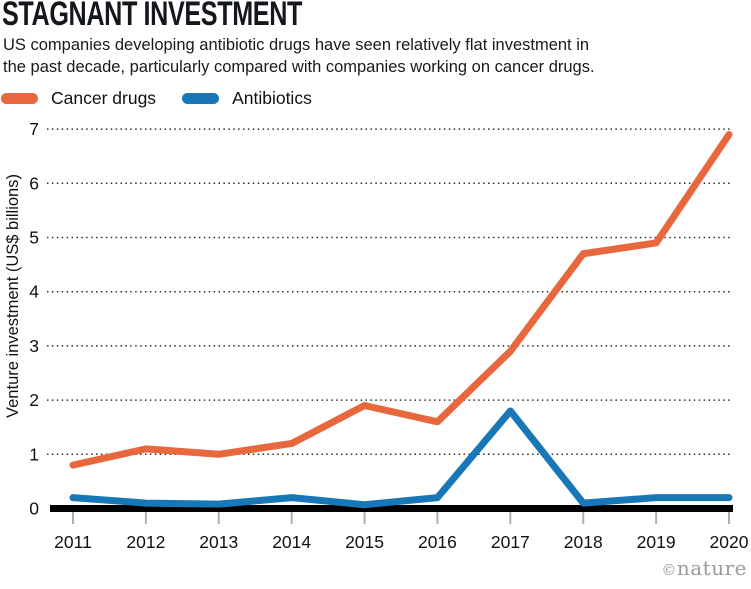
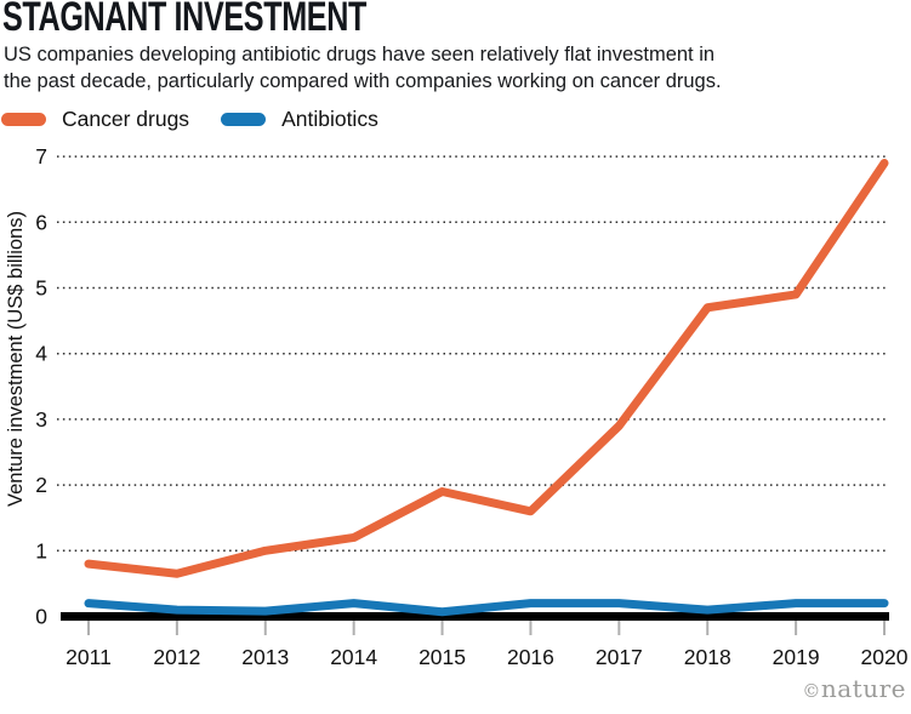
Cancer drugs/2012: 1.1 -> 0.7
Antibiotics/2017: 1.8 -> 0.2
